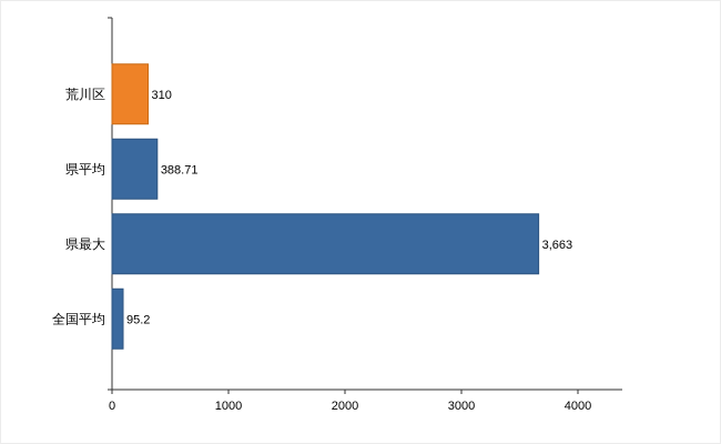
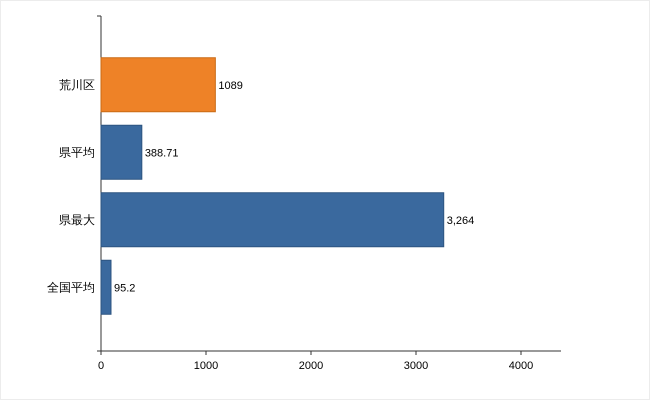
荒川区: 310 -> 1089
県最大: 3,663 -> 3,264
